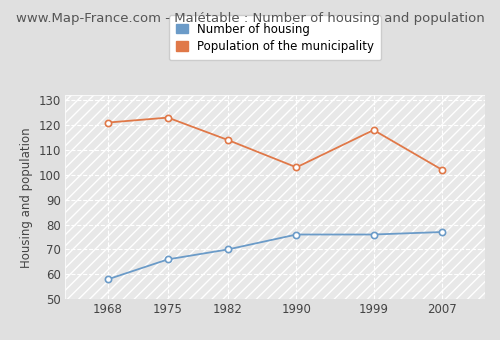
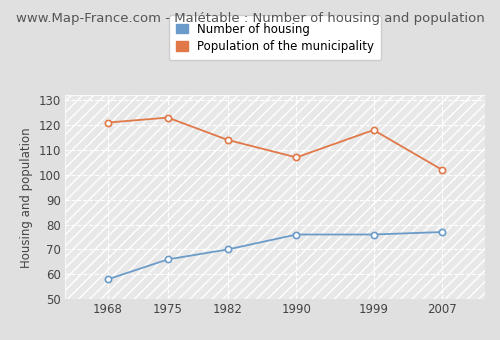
Population of the municipality/1990: 103 -> 107
